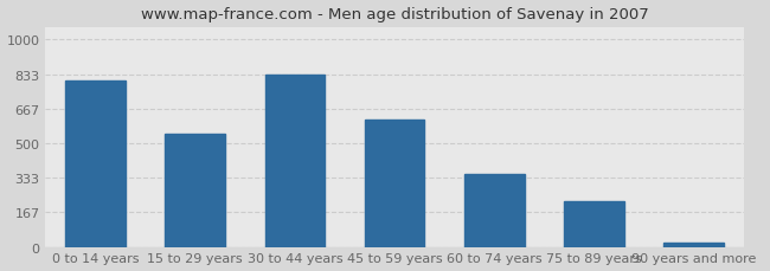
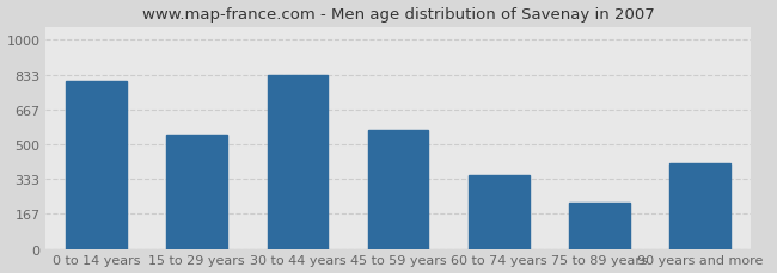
45 to 59 years: 610 -> 570
90 years and more: 20 -> 410
